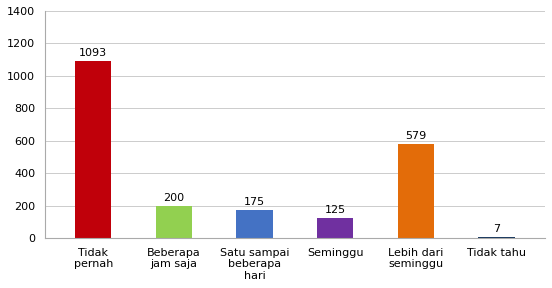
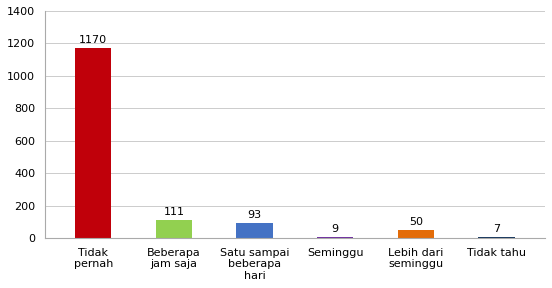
Tidak pernah: 1093 -> 1170
Beberapa jam saja: 200 -> 111
Satu sampai beberapa hari: 175 -> 93
Seminggu: 125 -> 9
Lebih dari seminggu: 579 -> 50
